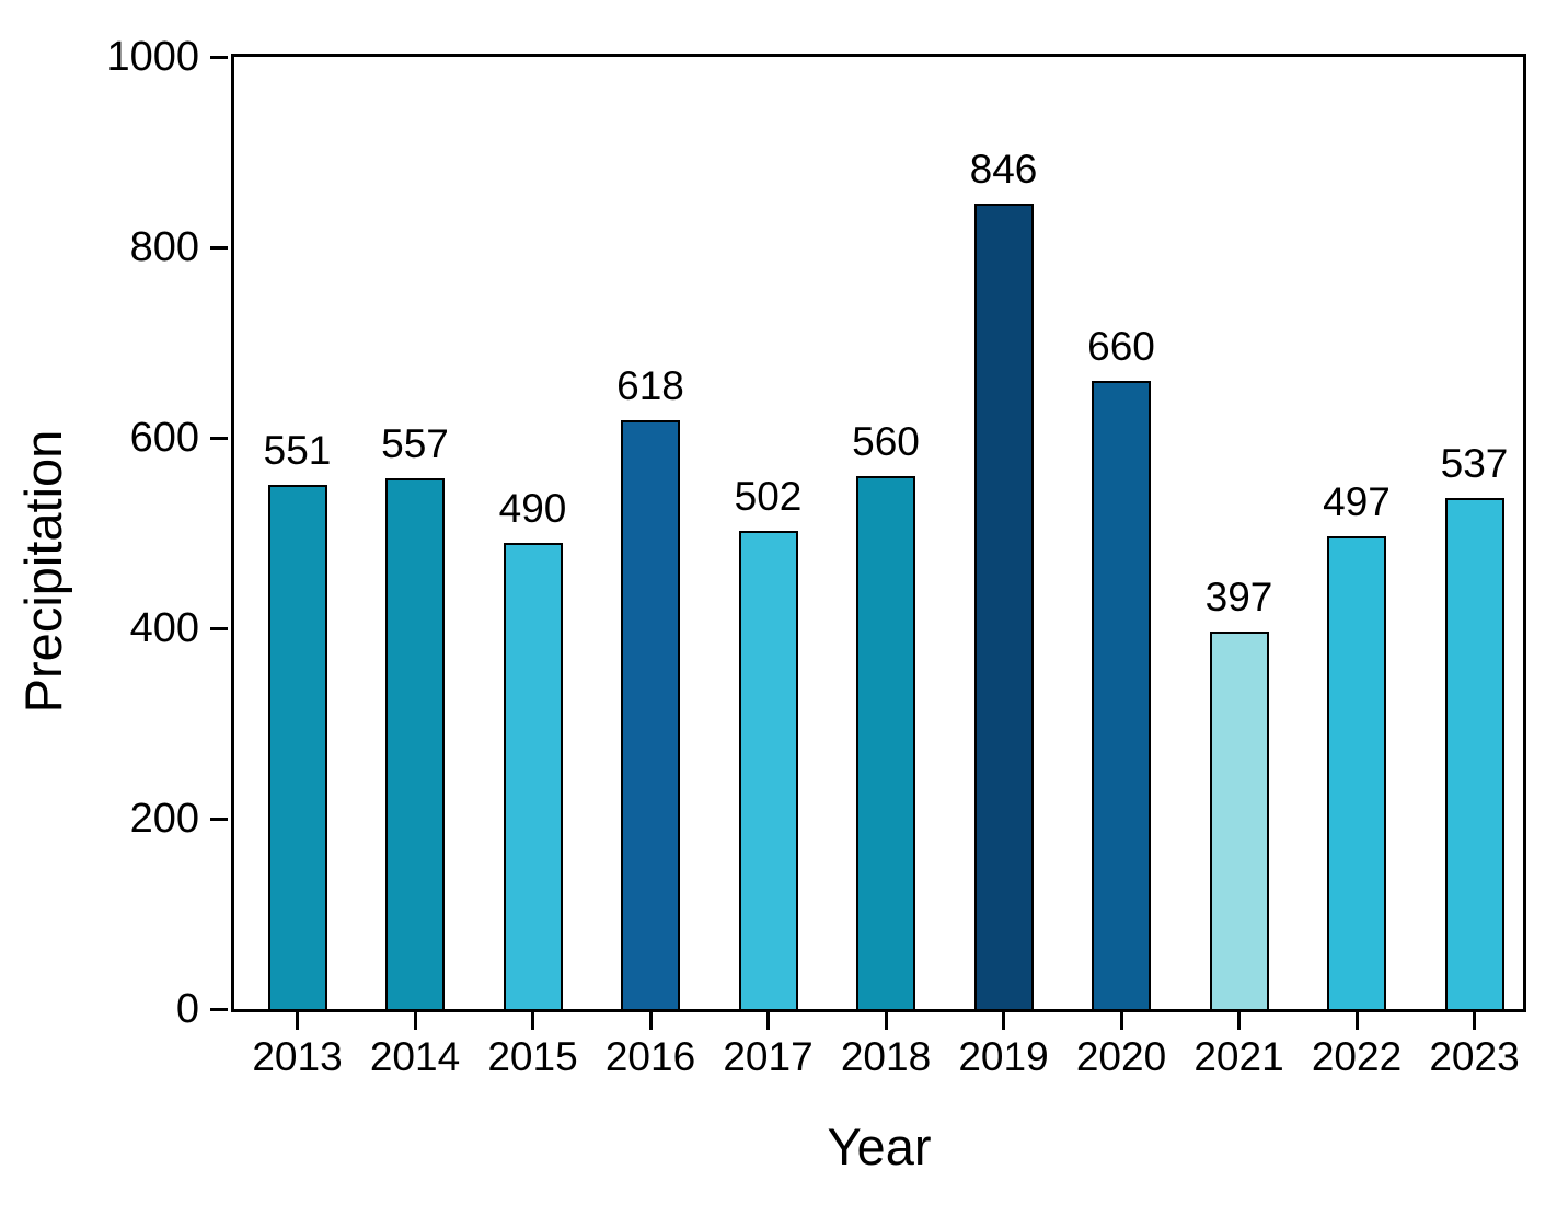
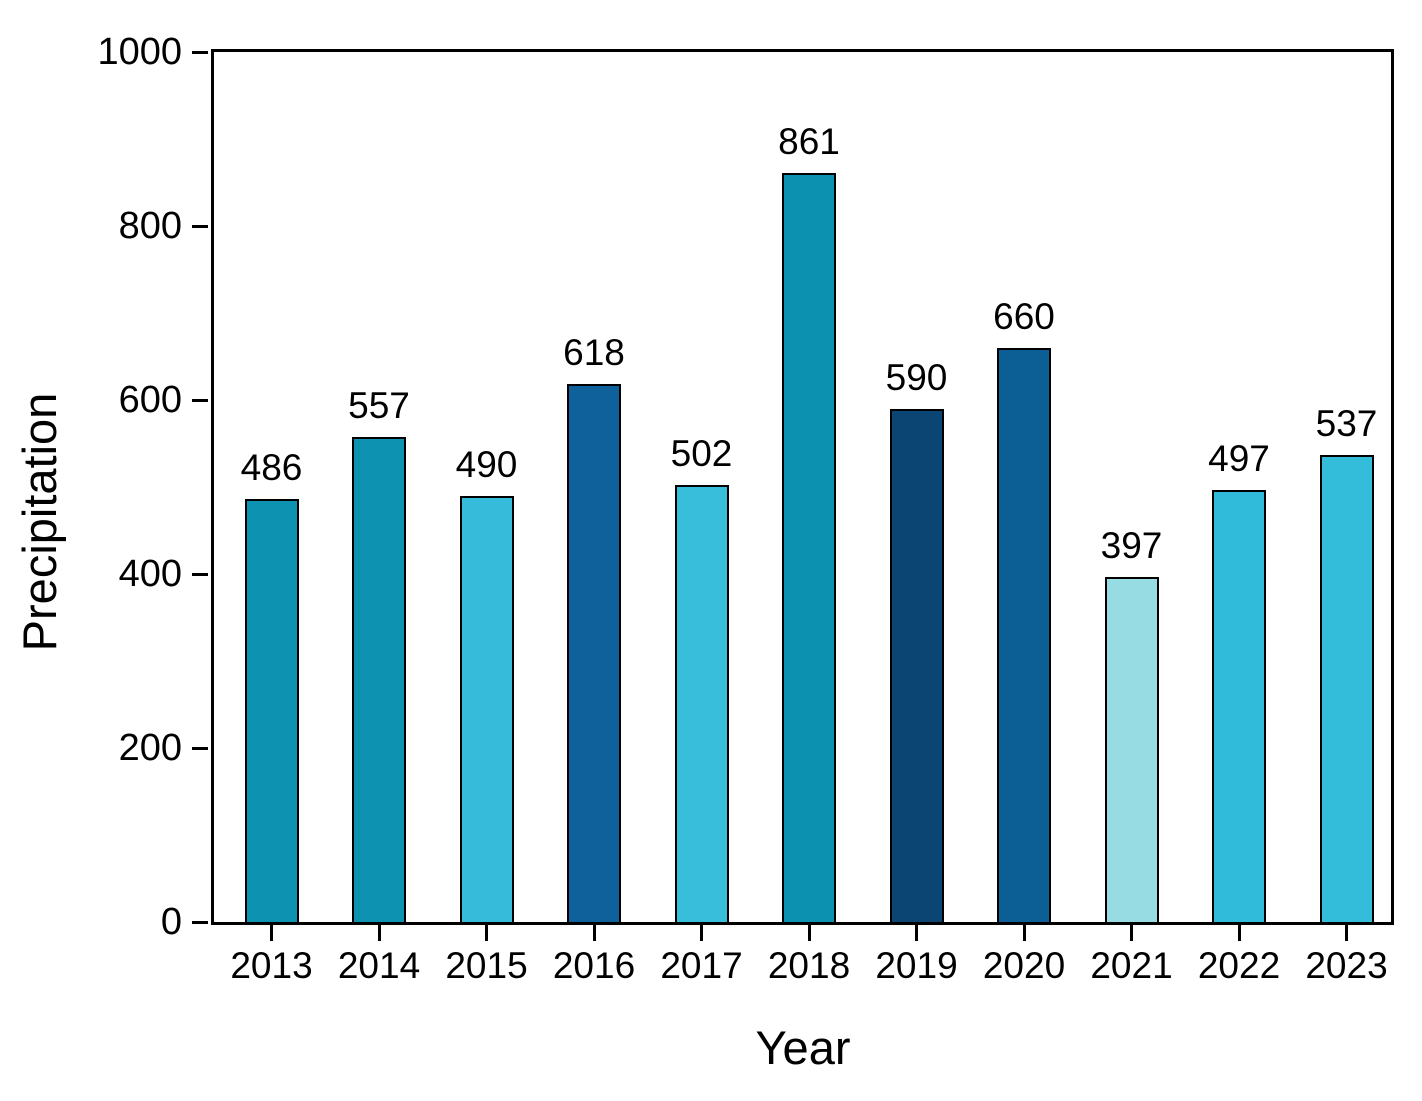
2013: 551 -> 486
2018: 560 -> 861
2019: 846 -> 590
